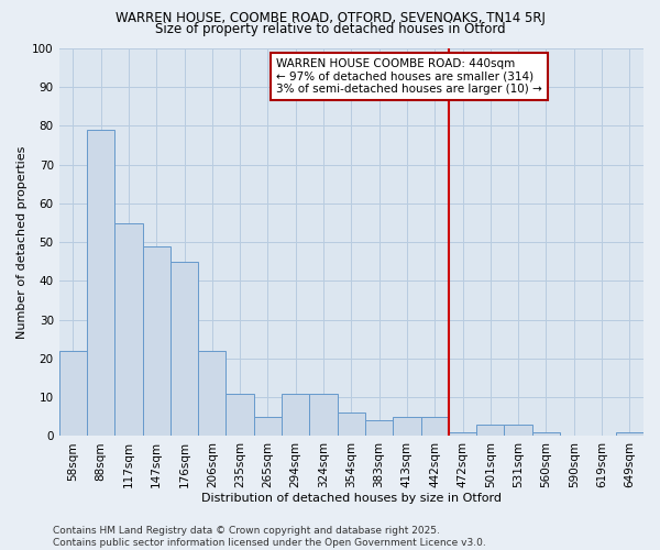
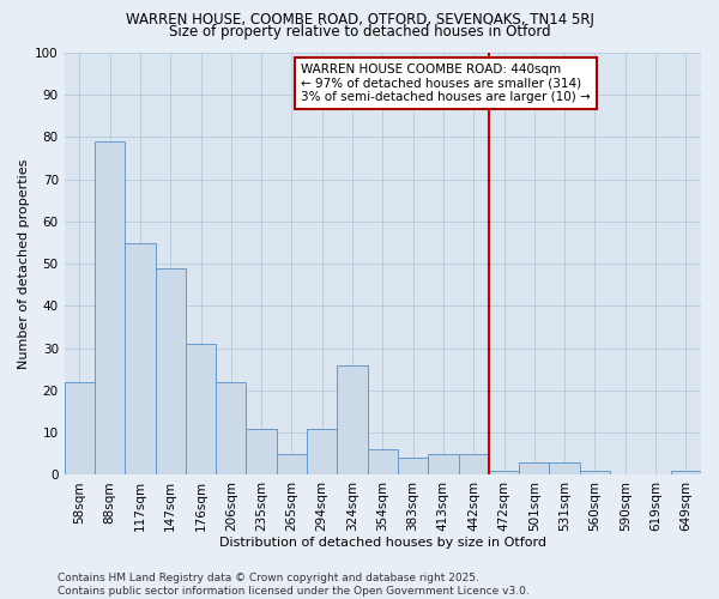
176sqm: 45 -> 31
324sqm: 11 -> 26
